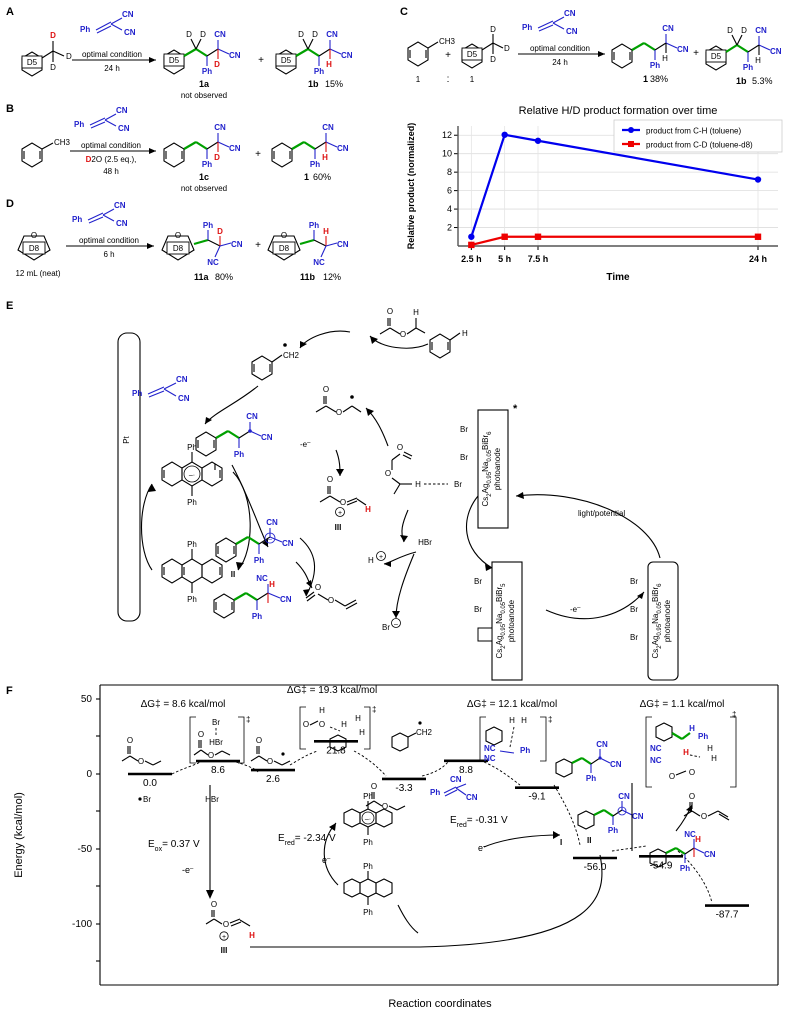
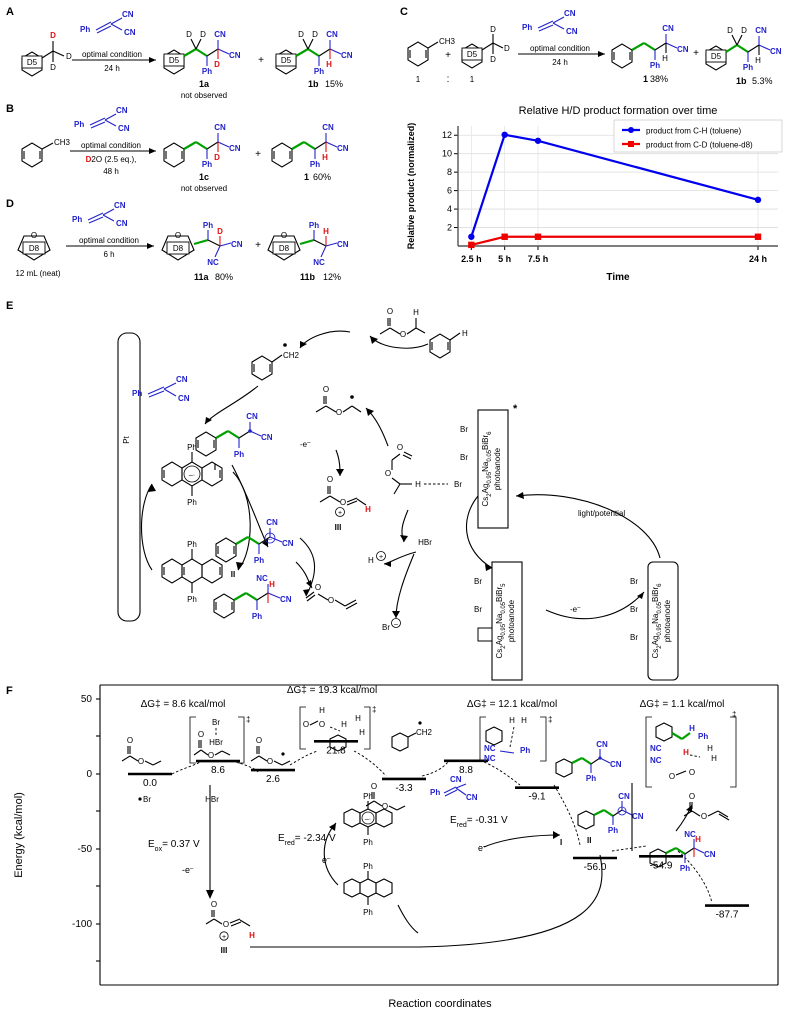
product from C-H (toluene)/24 h: 7 -> 5
